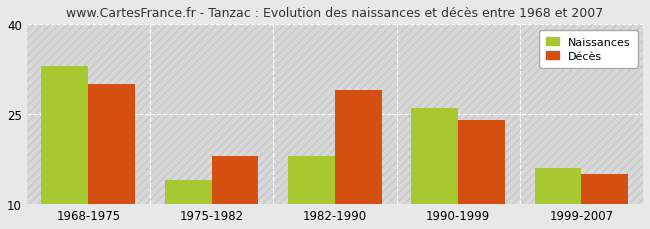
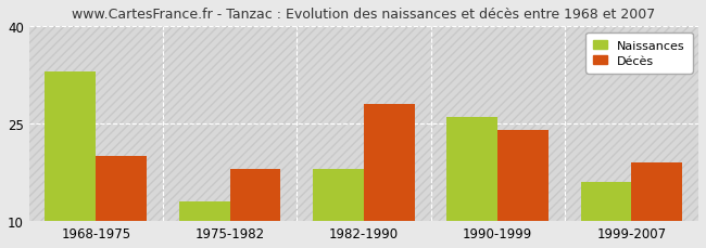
Décès/1968-1975: 30 -> 20
Naissances/1975-1982: 14 -> 13
Décès/1982-1990: 29 -> 28
Décès/1999-2007: 15 -> 19
